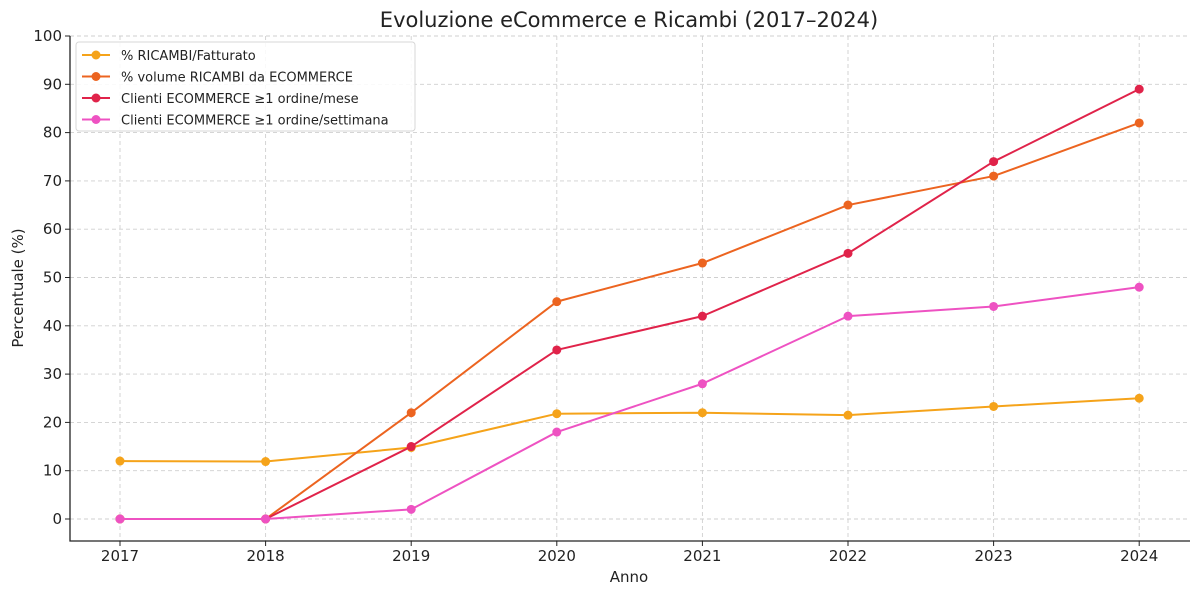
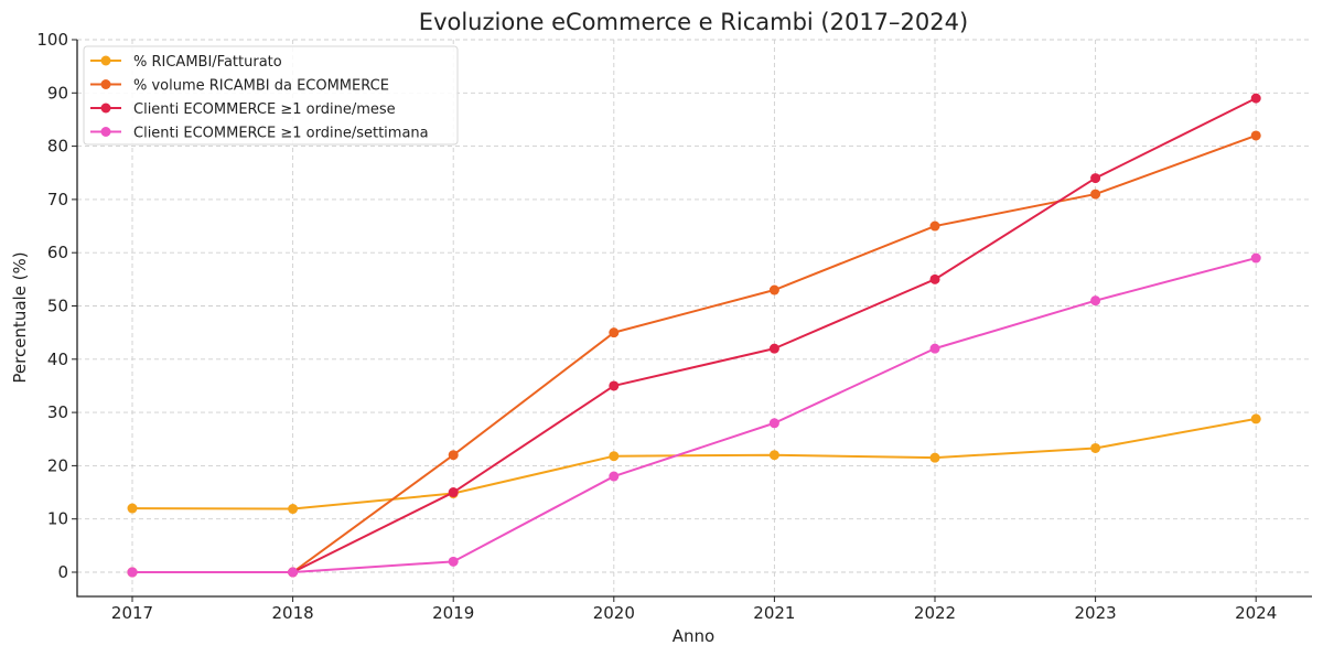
Clienti ECOMMERCE ≥1 ordine/settimana/2023: 44 -> 51
% RICAMBI/Fatturato/2024: 25 -> 29
Clienti ECOMMERCE ≥1 ordine/settimana/2024: 48 -> 59
